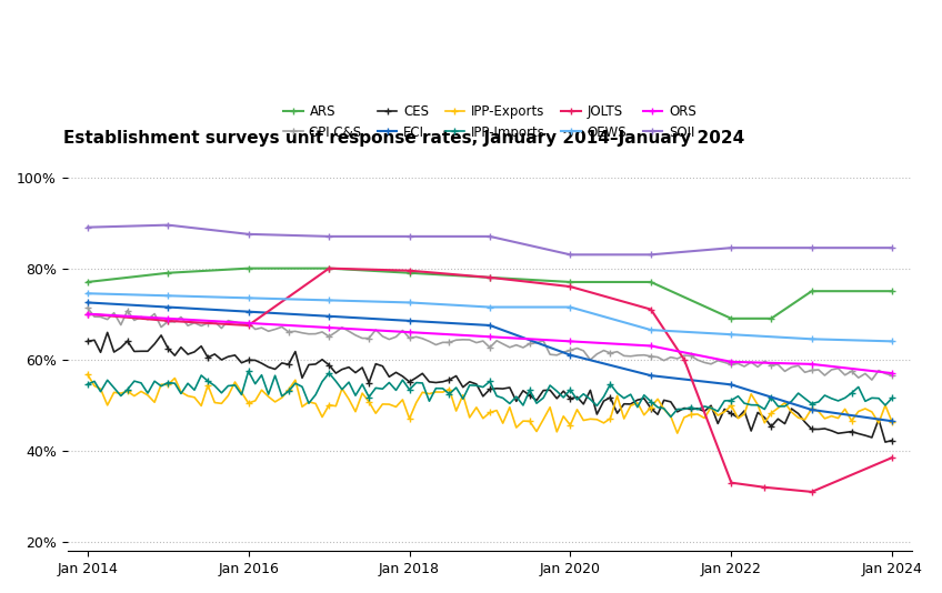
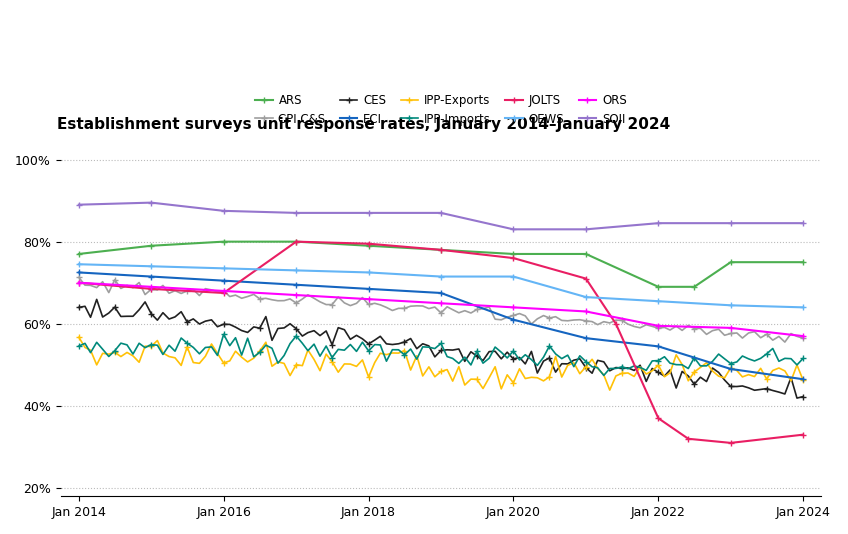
JOLTS/Jan 2022: 33.0% -> 37.0%
JOLTS/Jan 2024: 38.5% -> 33.0%
